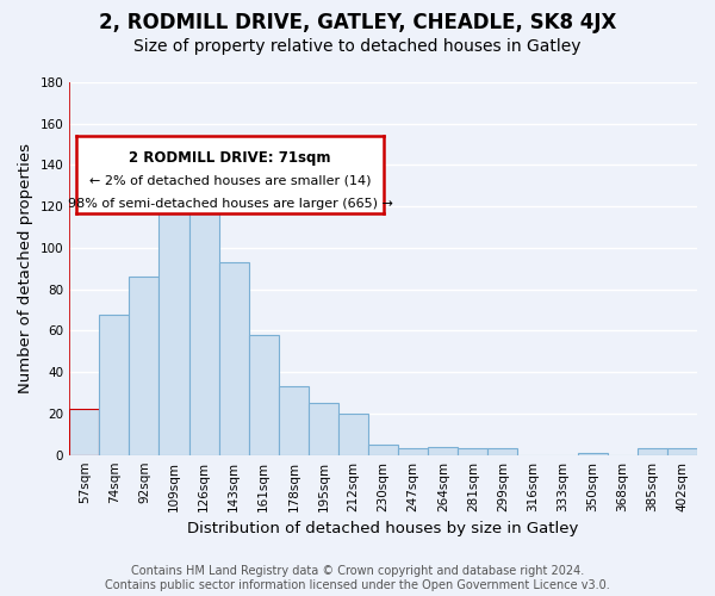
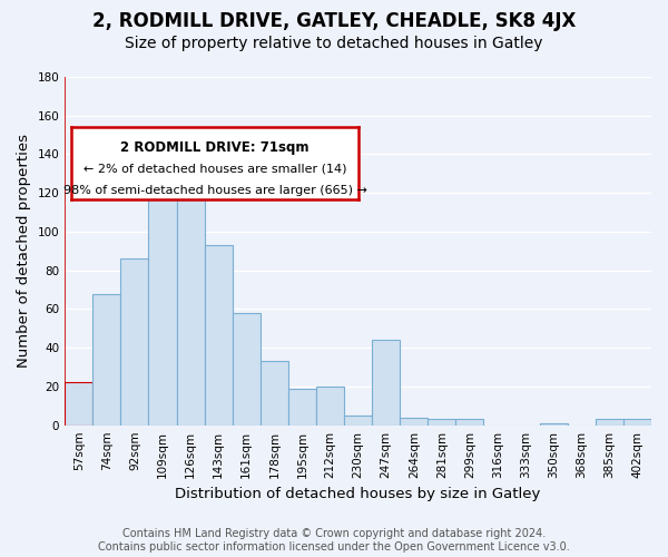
195sqm: 25 -> 19
247sqm: 3 -> 44
